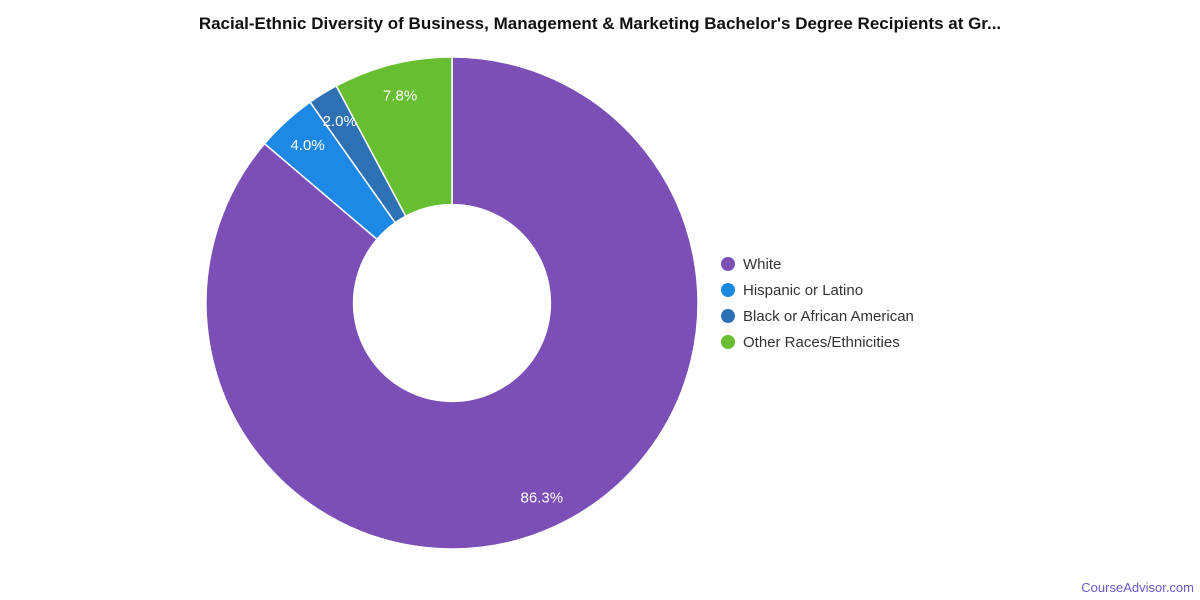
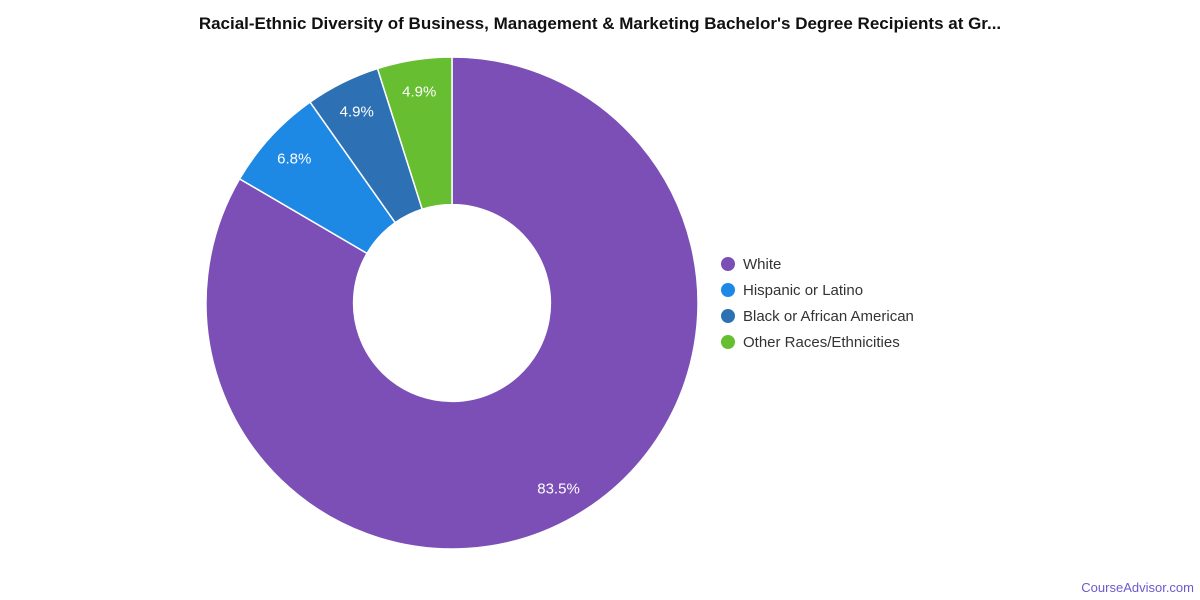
White: 86.3% -> 83.5%
Hispanic or Latino: 4.0% -> 6.8%
Black or African American: 2.0% -> 4.9%
Other Races/Ethnicities: 7.8% -> 4.9%
